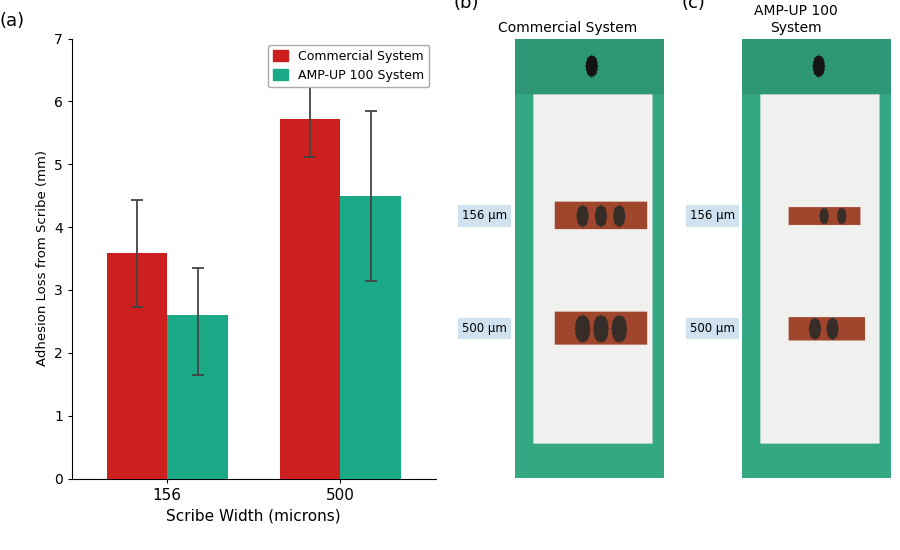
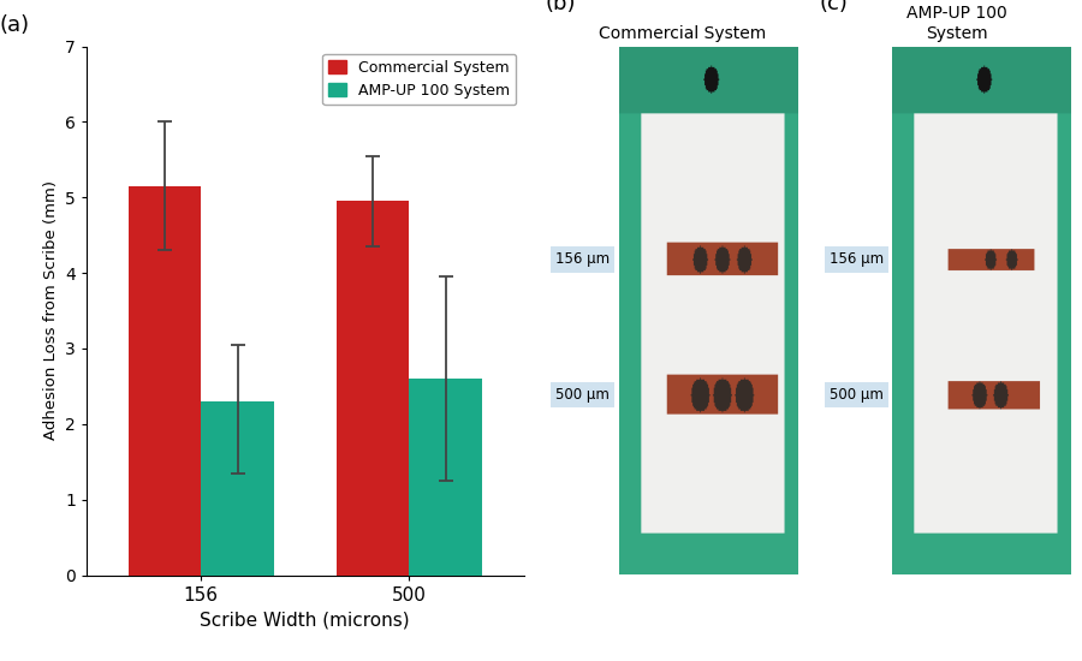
Commercial System/156: 3.58 -> 5.15
AMP-UP 100 System/156: 2.6 -> 2.3
Commercial System/500: 5.72 -> 4.95
AMP-UP 100 System/500: 4.5 -> 2.6
